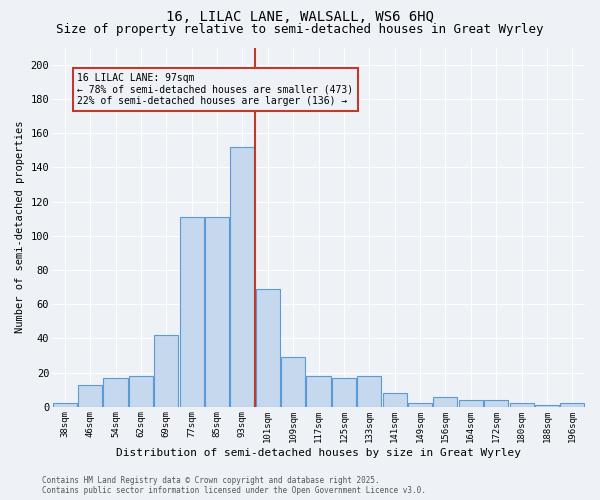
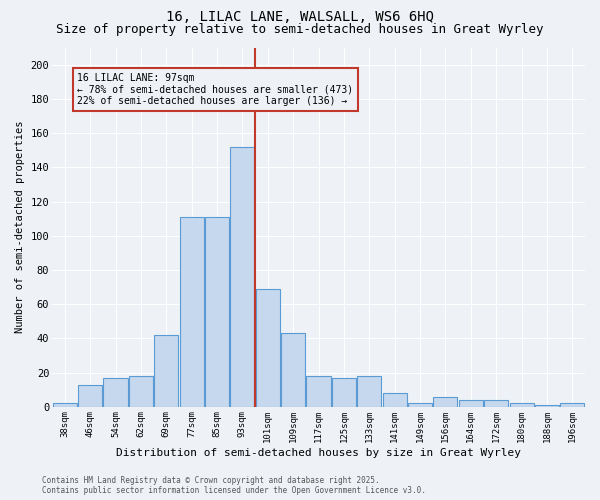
109sqm: 29 -> 43
